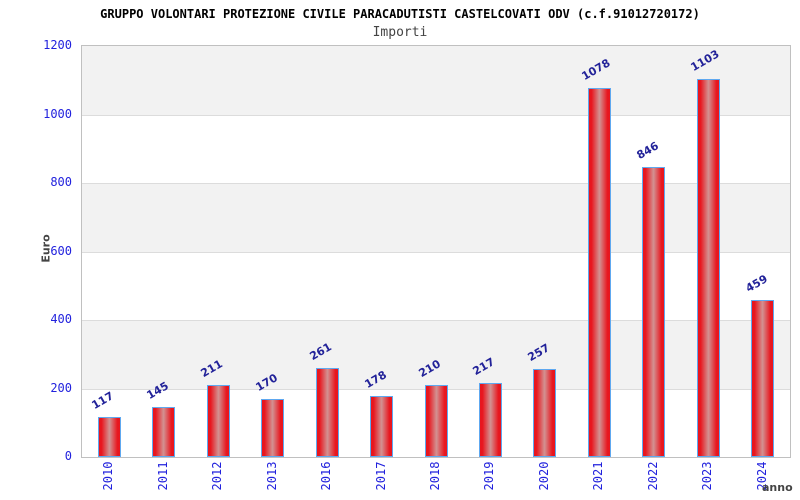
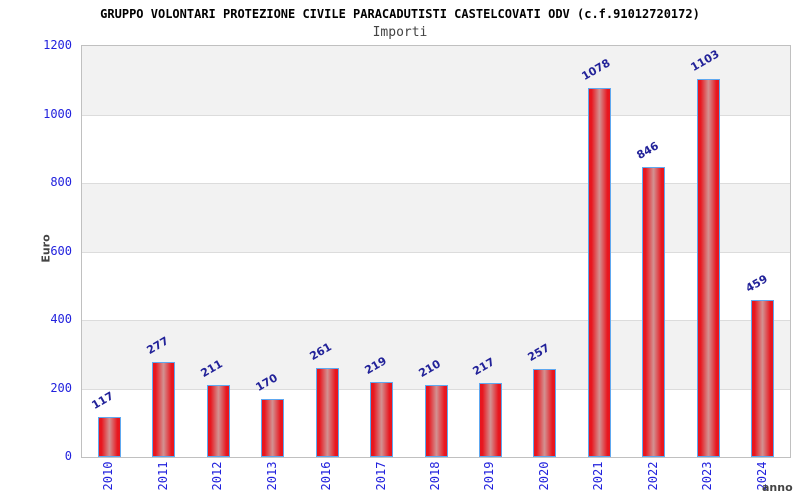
2011: 145 -> 277
2017: 178 -> 219
